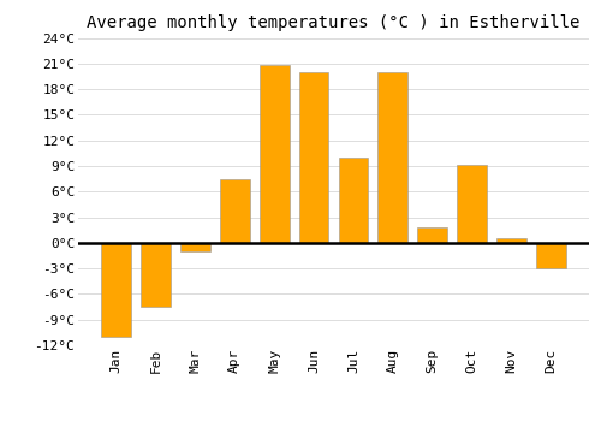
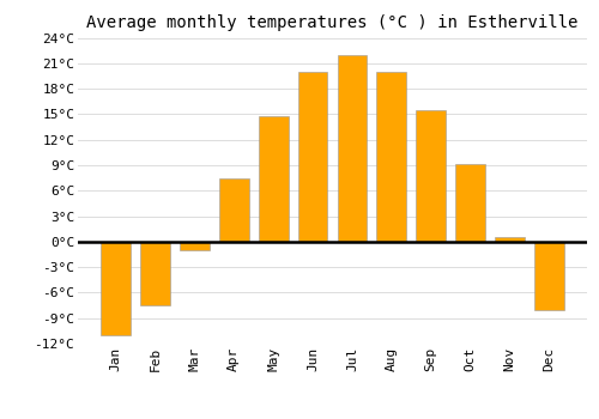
May: 20.8°C -> 14.8°C
Jul: 10.0°C -> 22.0°C
Sep: 1.8°C -> 15.5°C
Dec: -3.0°C -> -8.0°C
